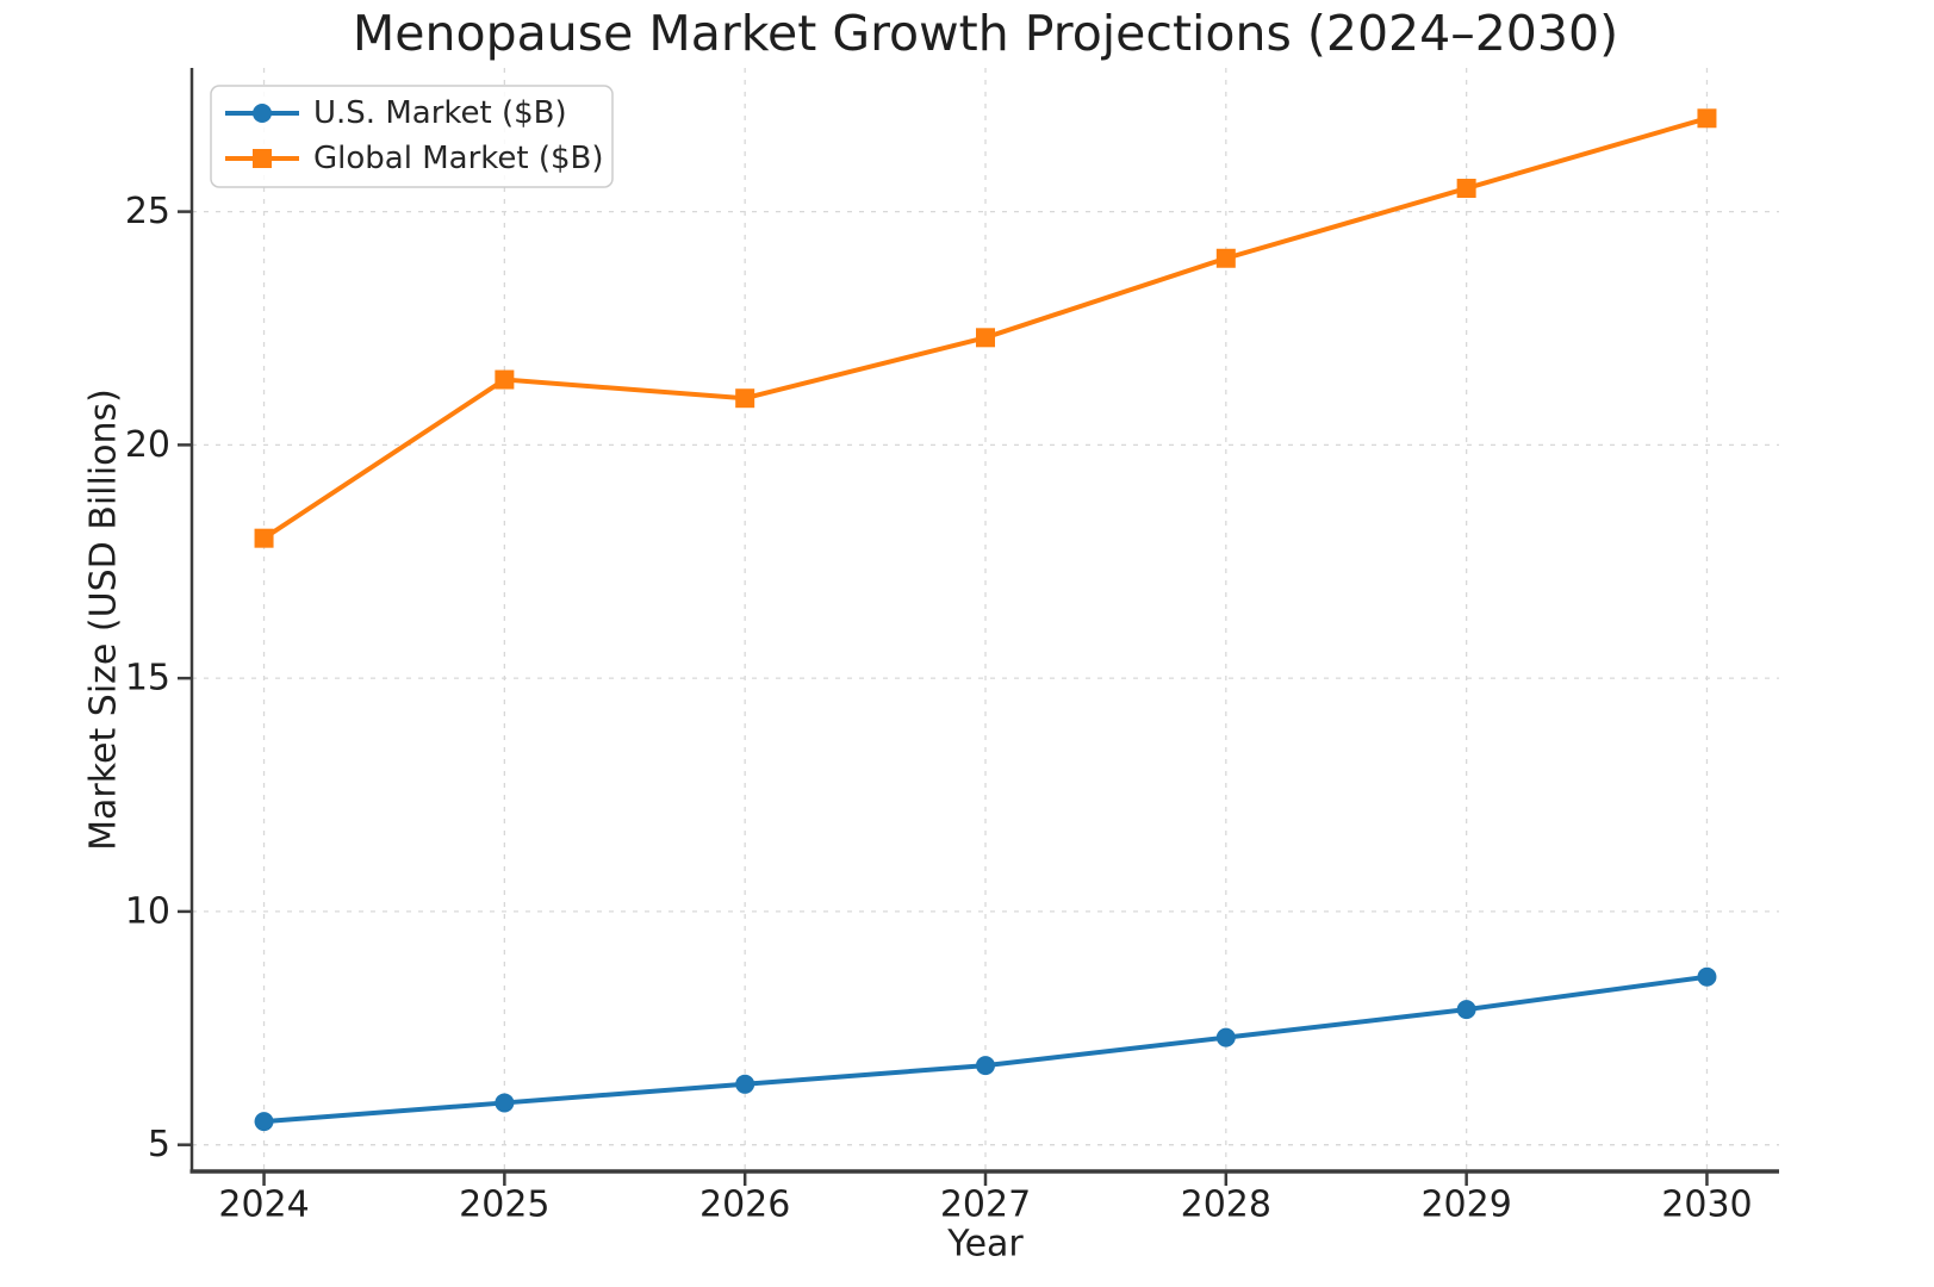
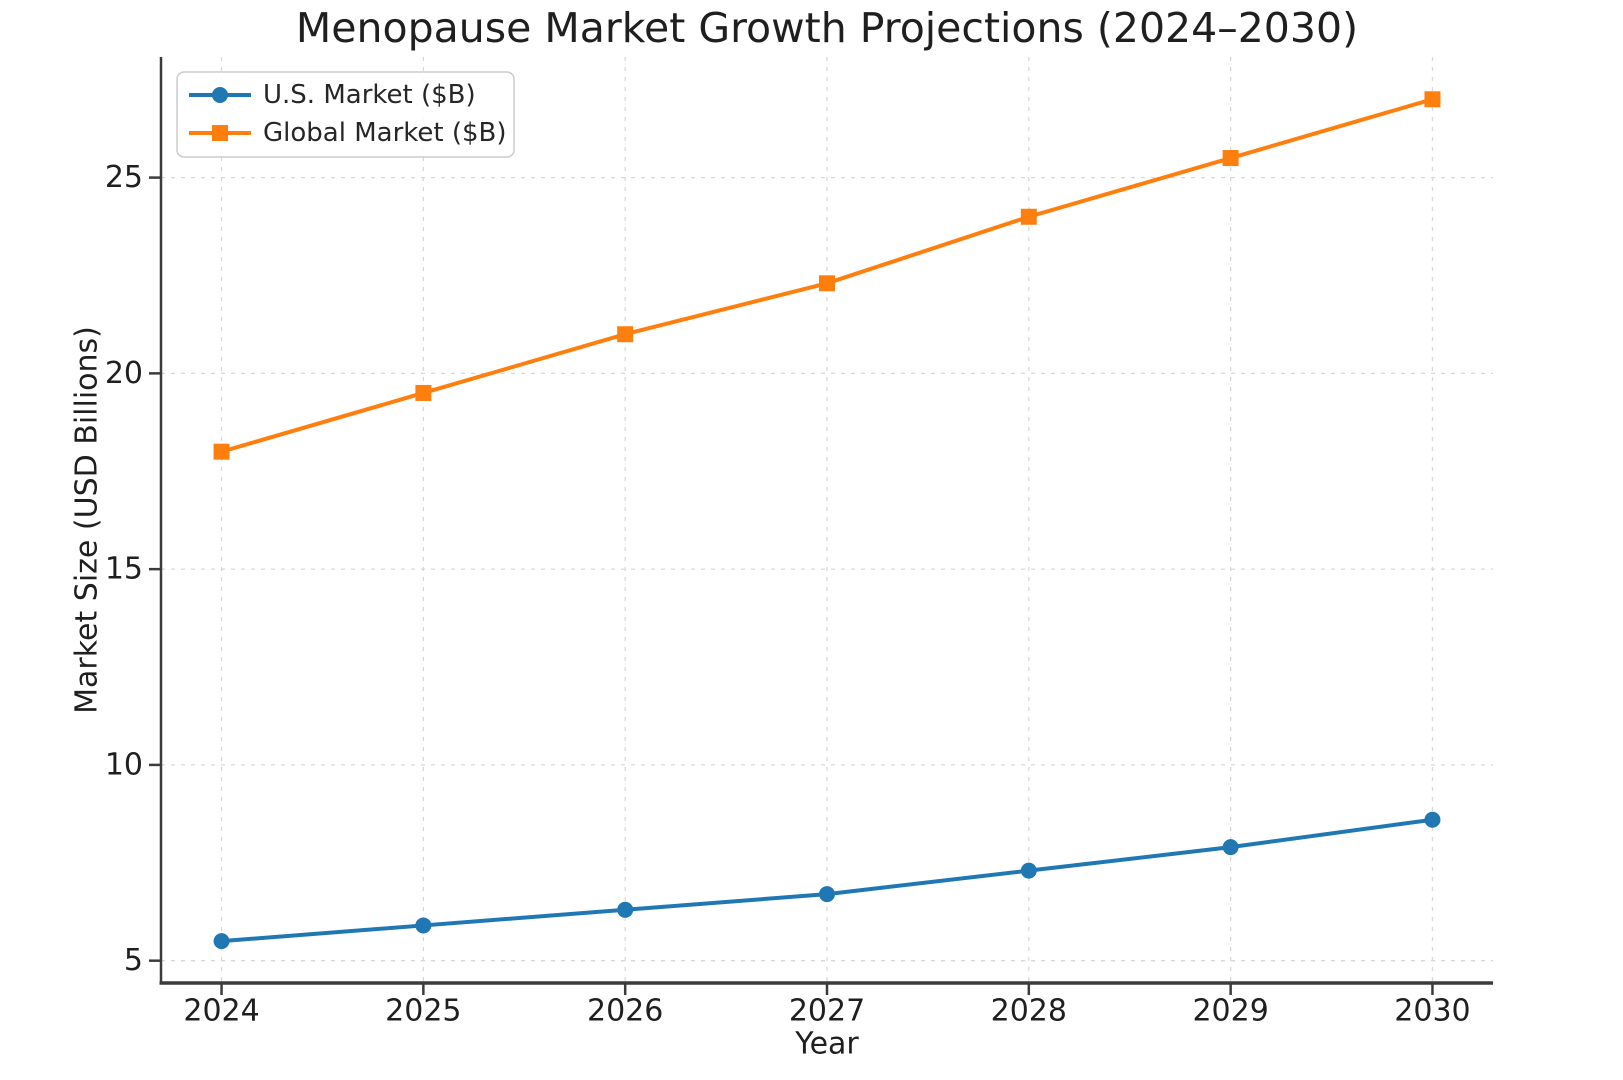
Global Market ($B)/2025: 21.4 -> 19.5
